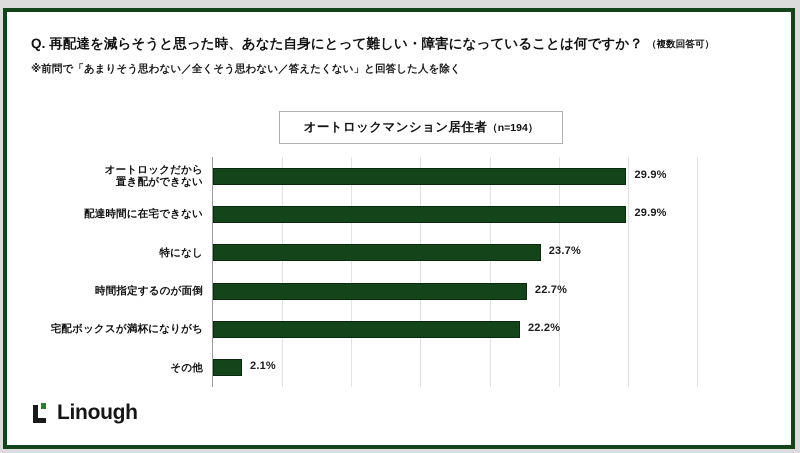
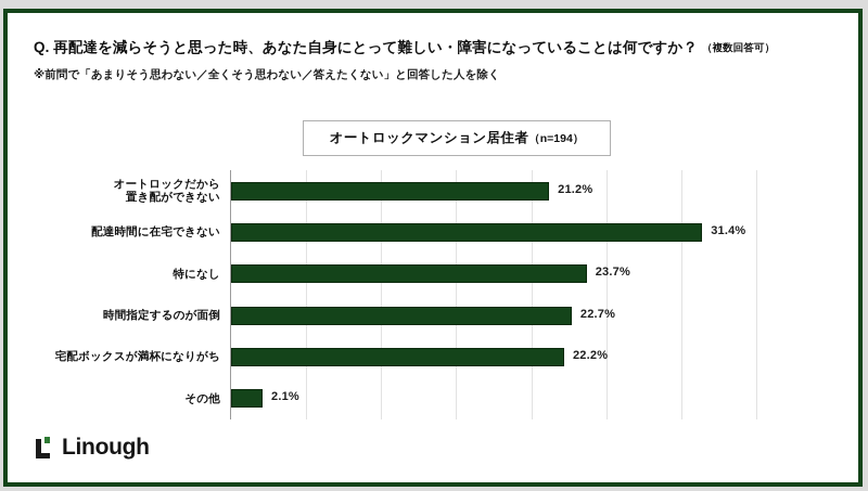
オートロックだから 置き配ができない: 29.9% -> 21.2%
配達時間に在宅できない: 29.9% -> 31.4%
